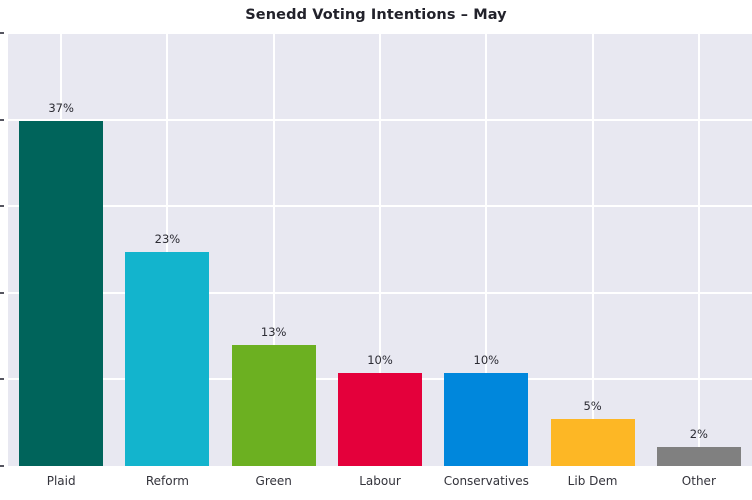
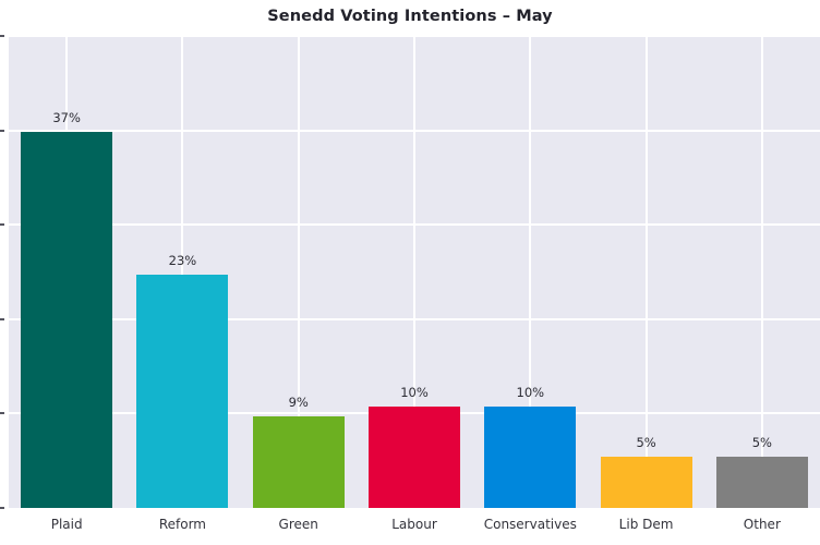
Green: 13% -> 9%
Other: 2% -> 5%
